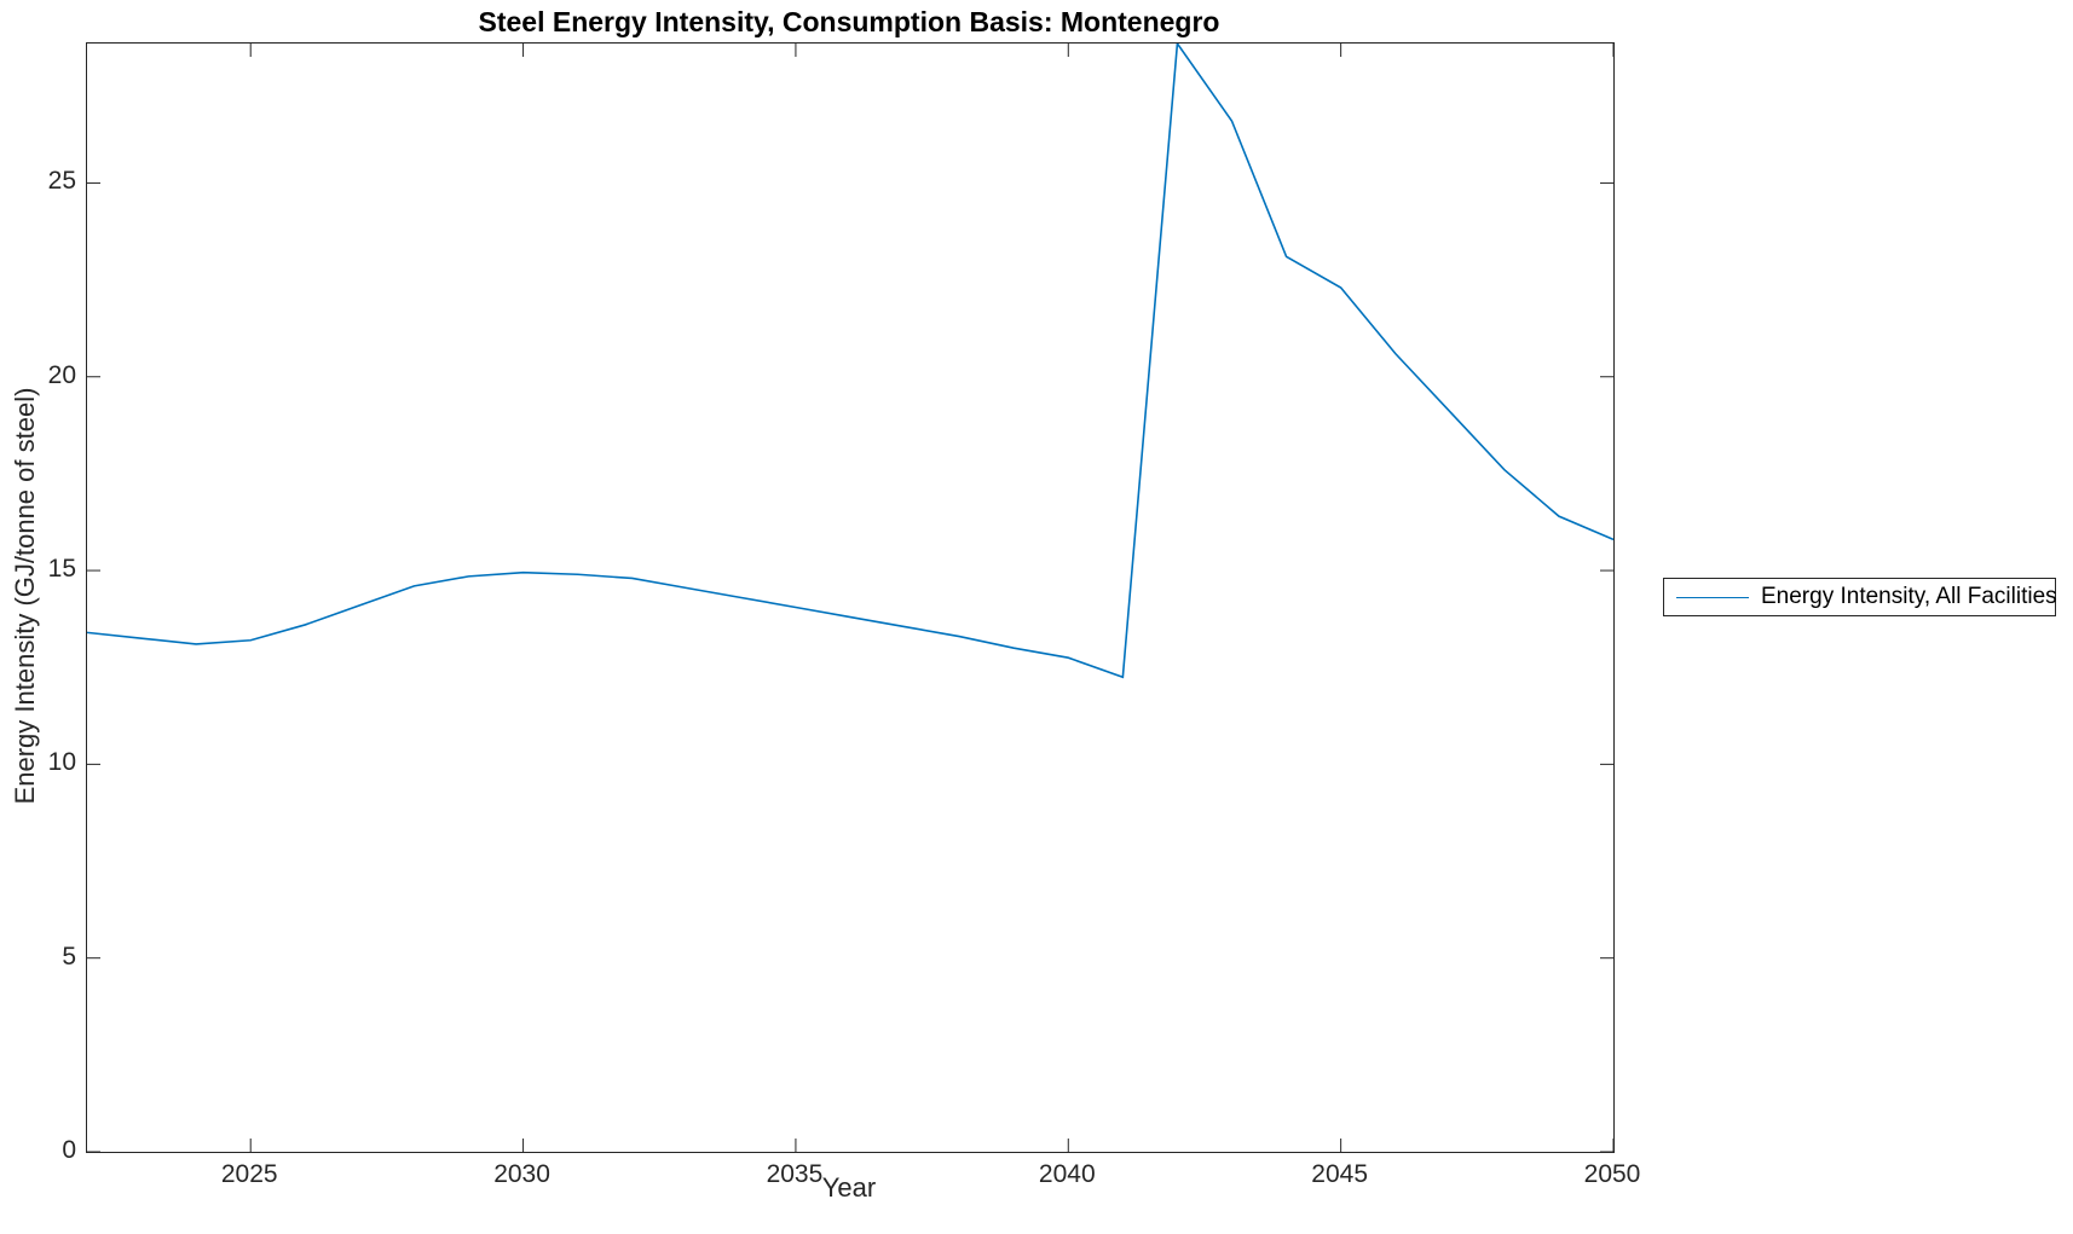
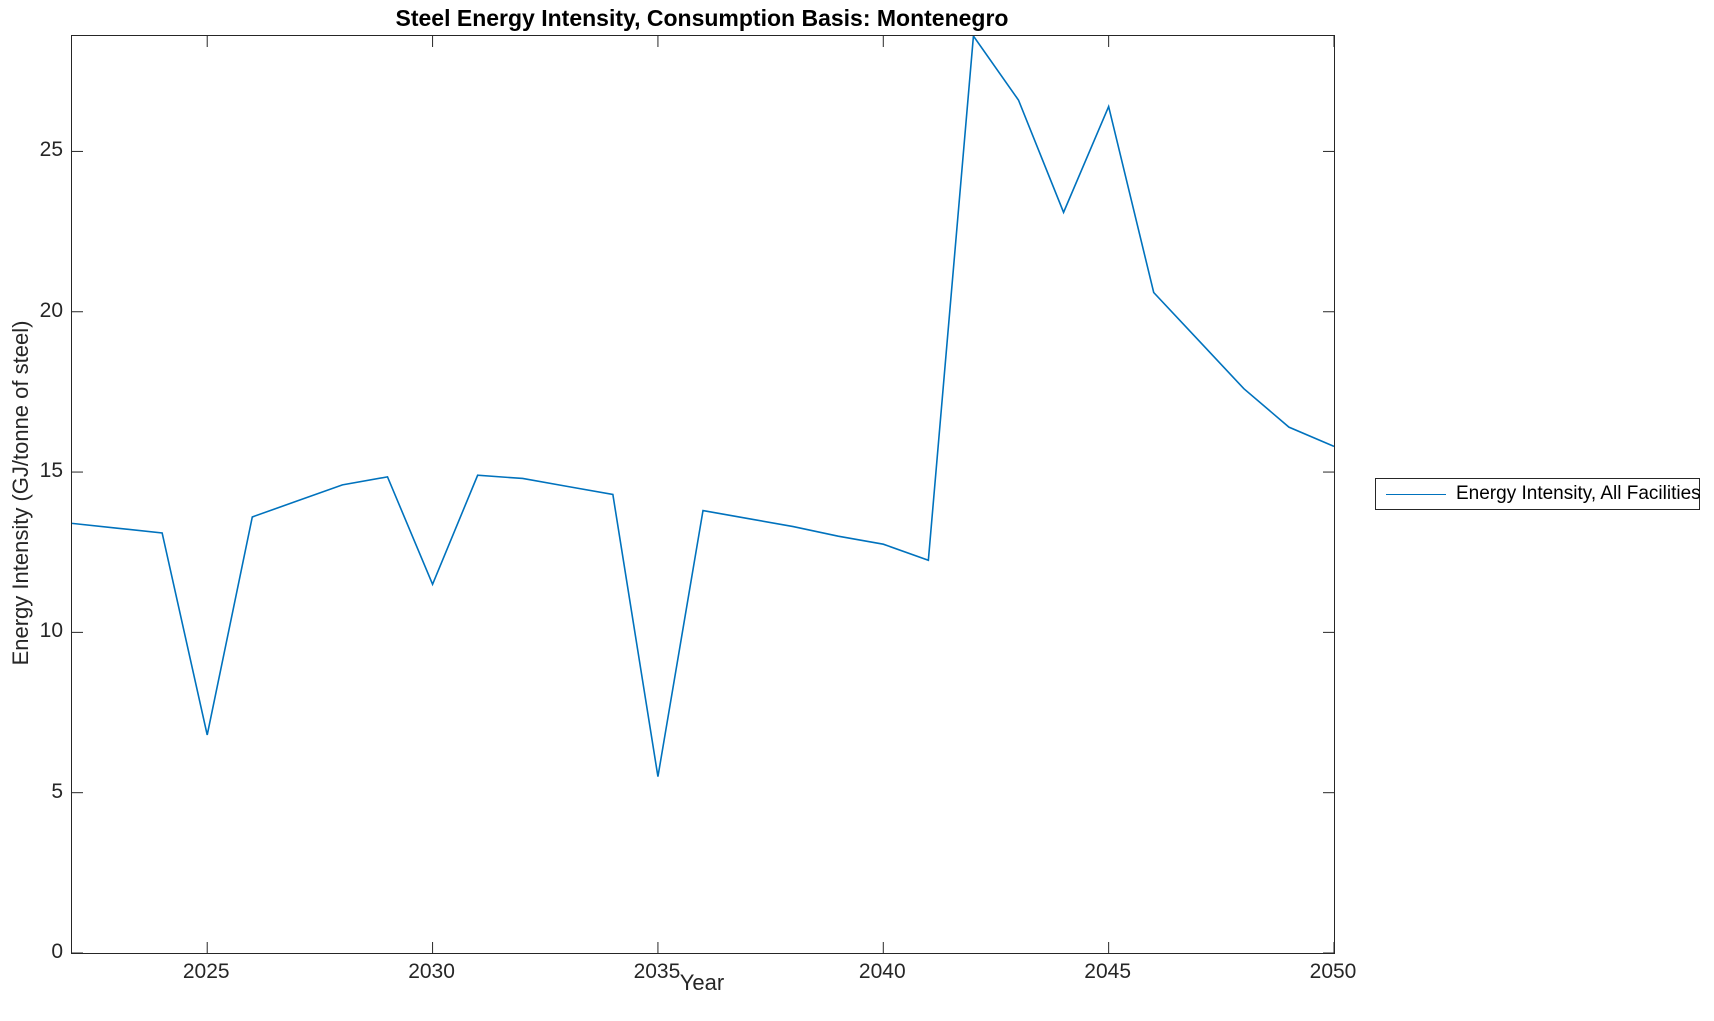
2025: 13.2 -> 6.8
2030: 14.9 -> 11.5
2035: 14.1 -> 5.5
2045: 22.3 -> 26.4
